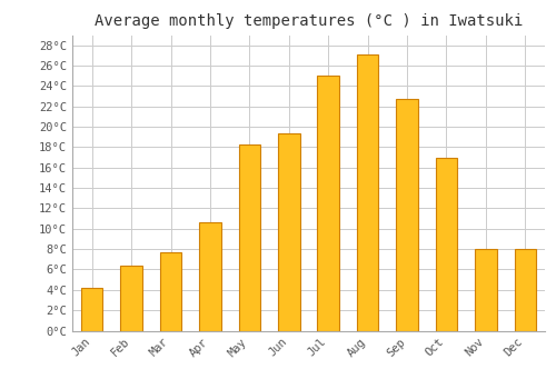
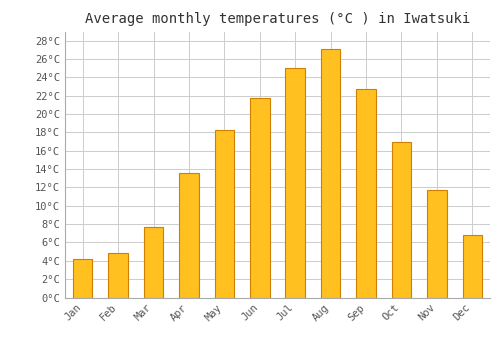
Feb: 6.4°C -> 4.9°C
Apr: 10.6°C -> 13.6°C
Jun: 19.4°C -> 21.7°C
Nov: 8.0°C -> 11.7°C
Dec: 8.0°C -> 6.8°C
